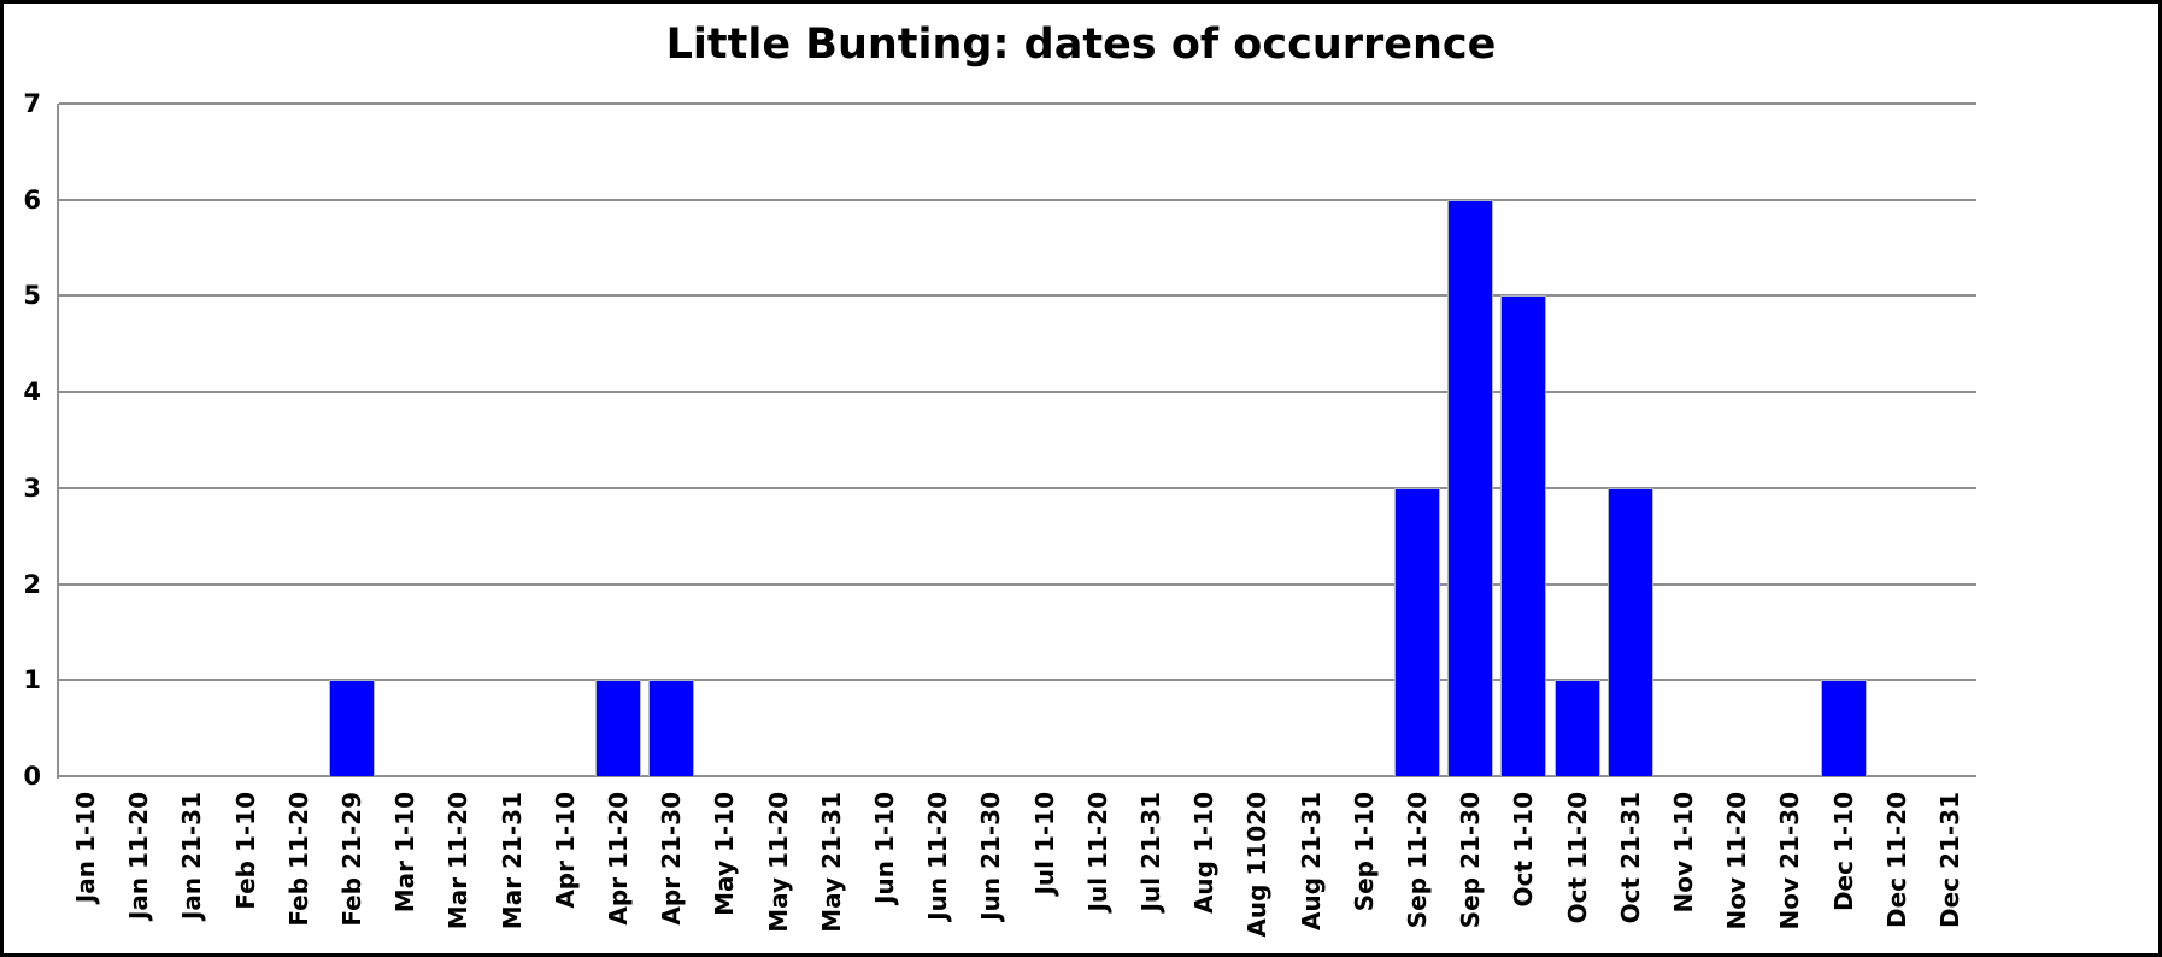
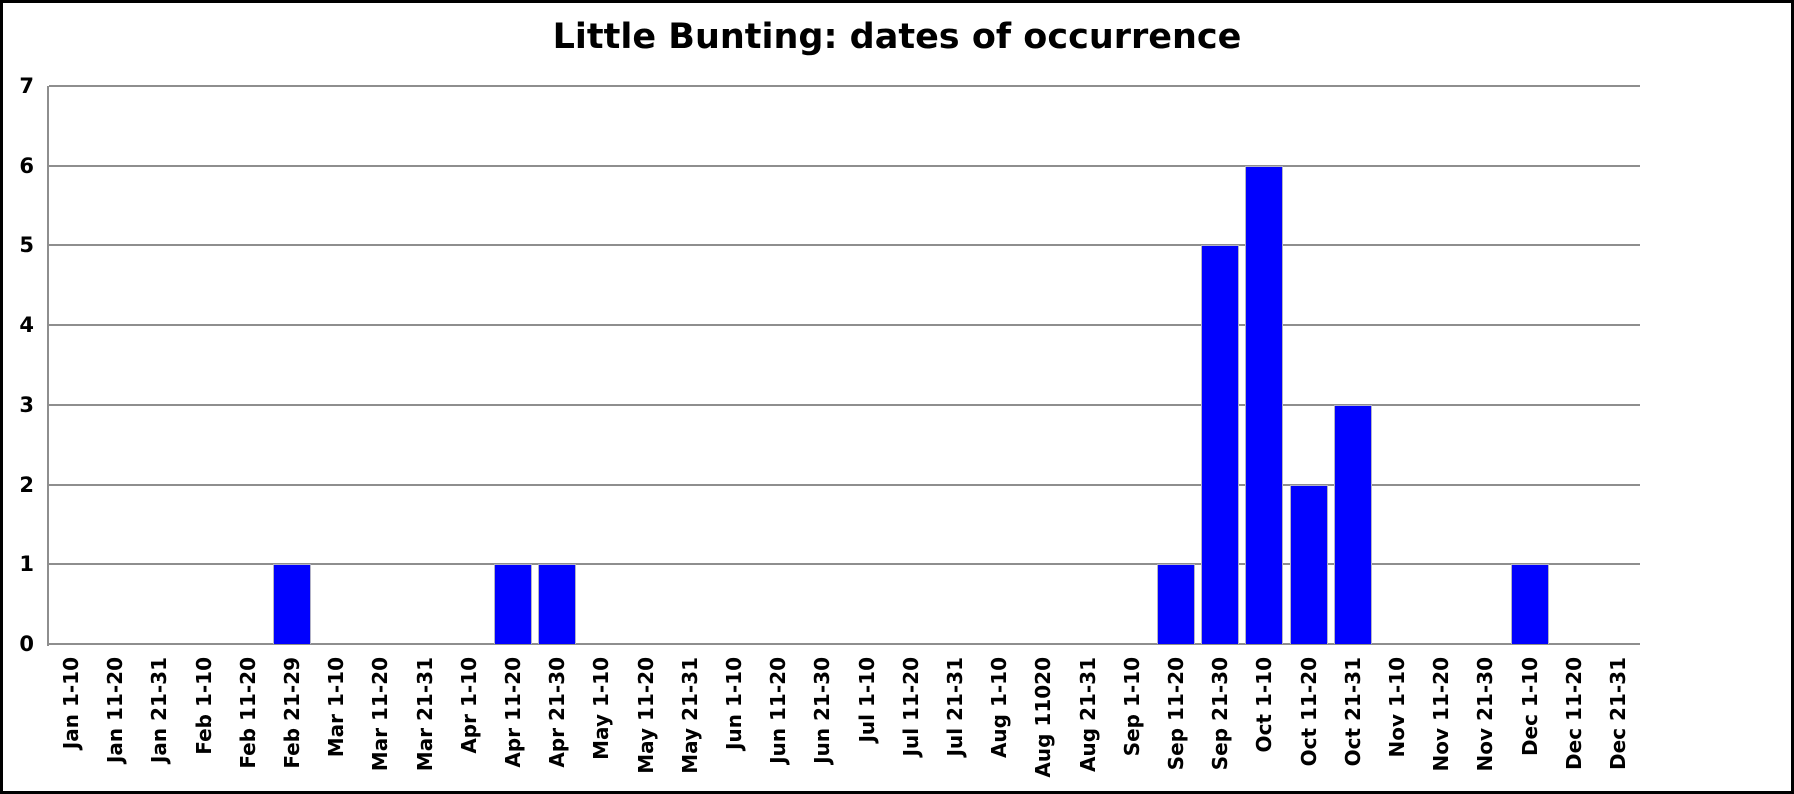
Sep 11-20: 3 -> 1
Sep 21-30: 6 -> 5
Oct 1-10: 5 -> 6
Oct 11-20: 1 -> 2
